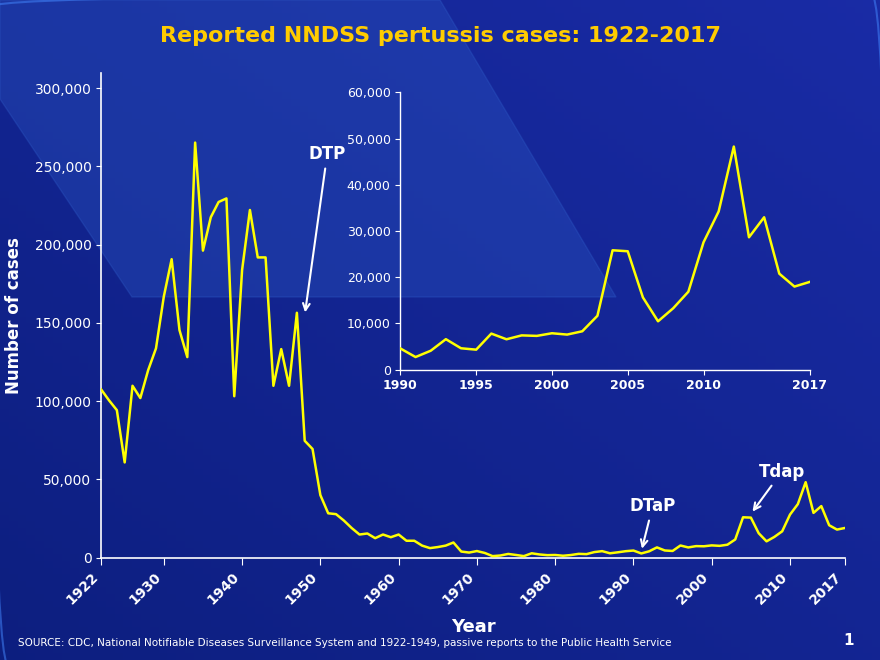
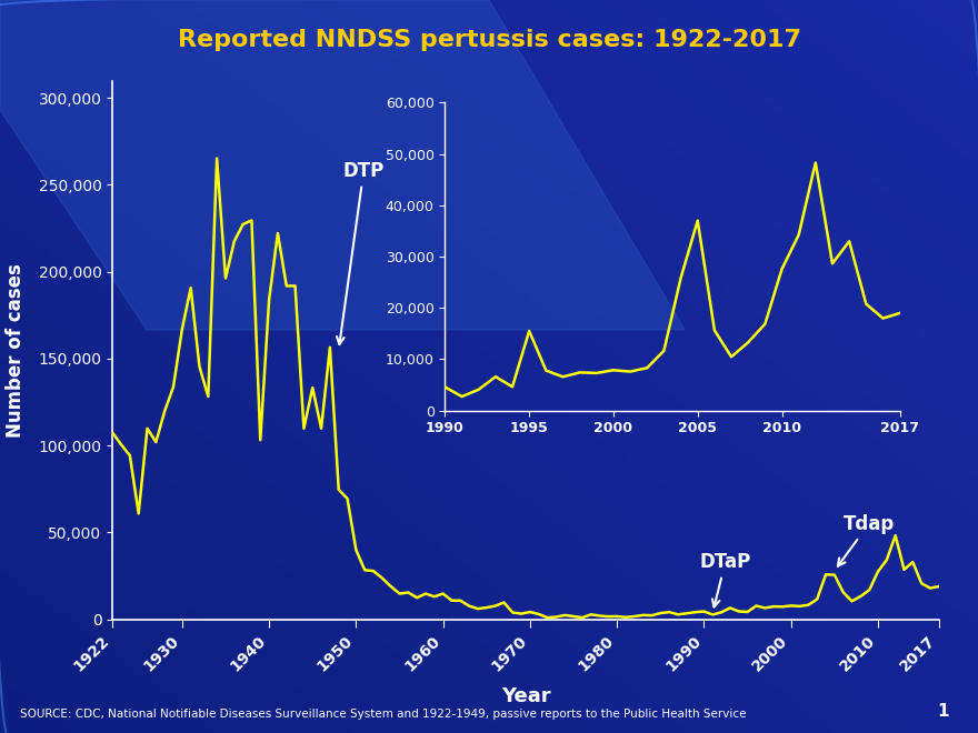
1995: 4,300 -> 15,500
2005: 25,600 -> 37,000
